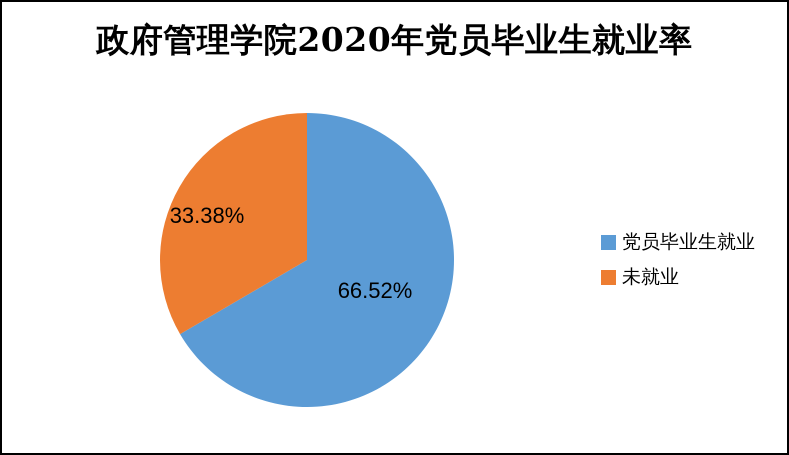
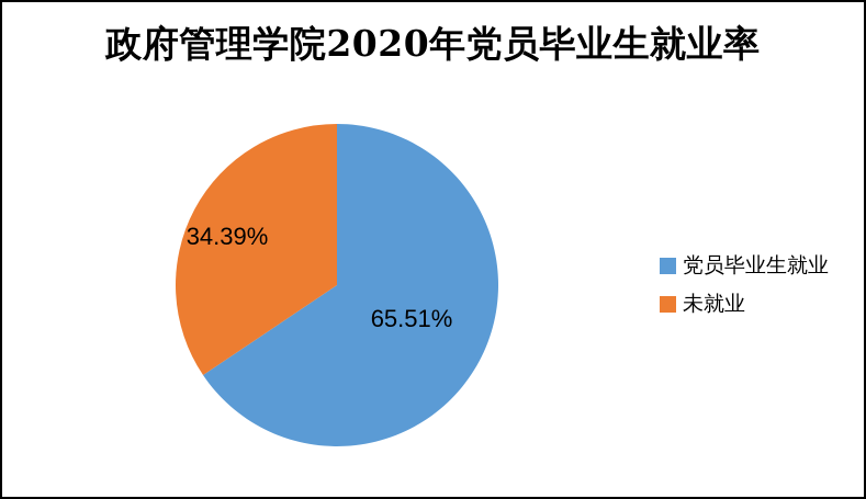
党员毕业生就业: 66.52% -> 65.51%
未就业: 33.38% -> 34.39%
